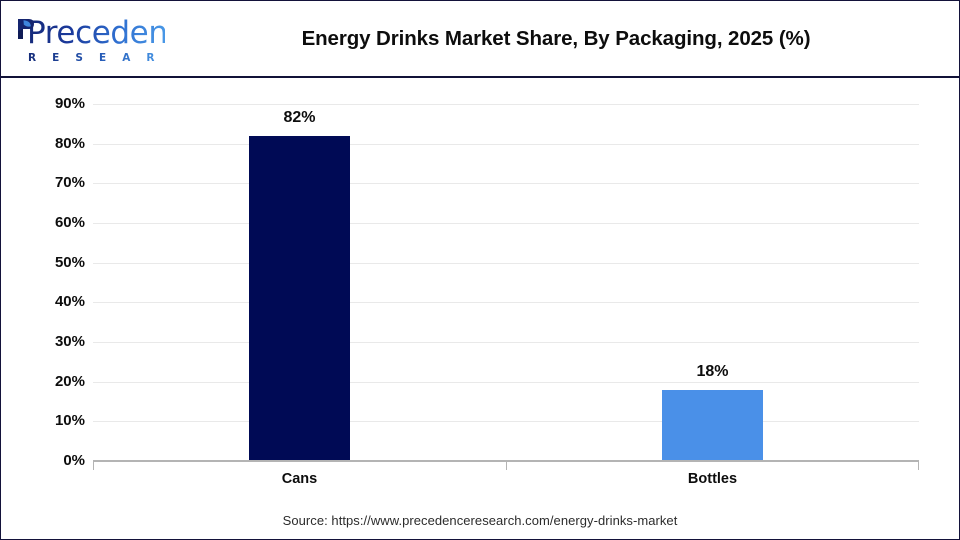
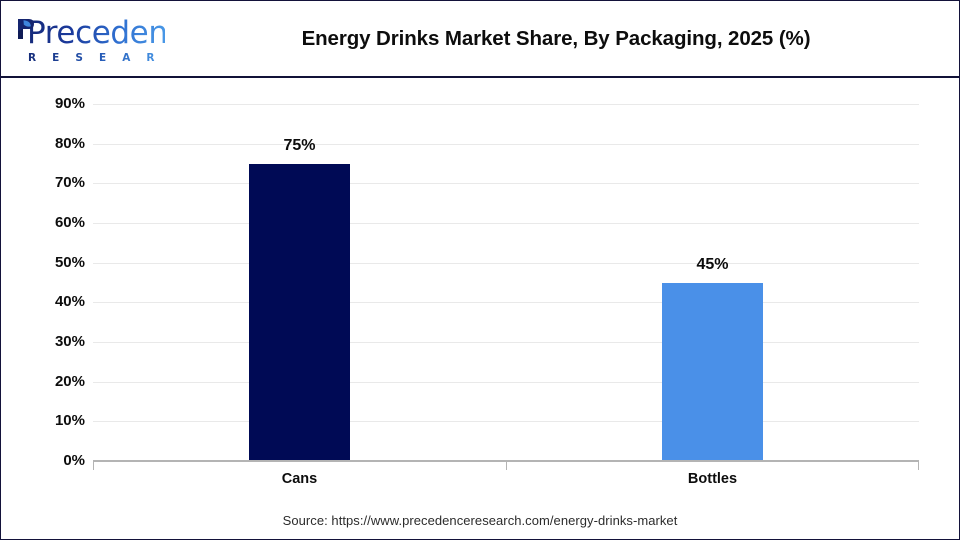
Cans: 82% -> 75%
Bottles: 18% -> 45%
